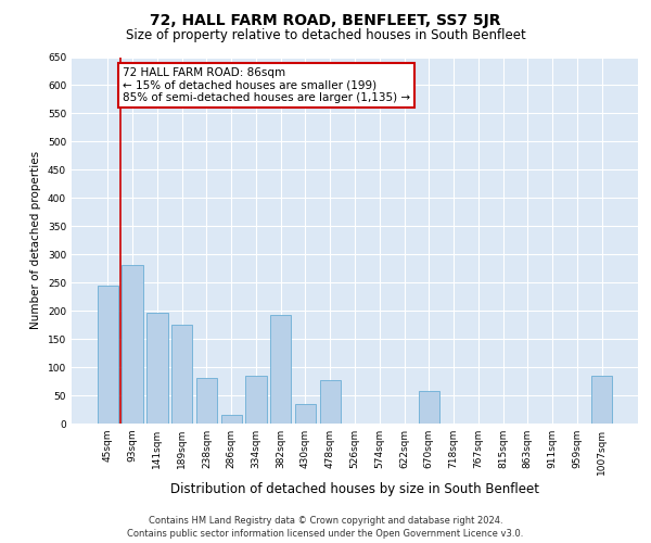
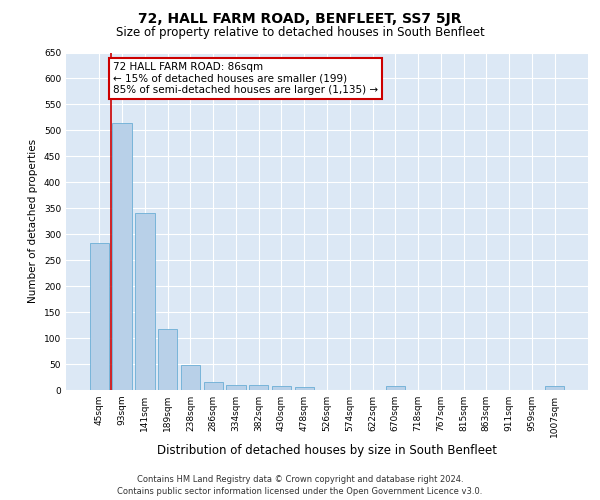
45sqm: 244 -> 283
93sqm: 282 -> 515
141sqm: 196 -> 340
189sqm: 176 -> 118
238sqm: 80 -> 48
334sqm: 84 -> 10
382sqm: 192 -> 10
430sqm: 34 -> 7
478sqm: 78 -> 5
670sqm: 58 -> 7
1007sqm: 84 -> 7
